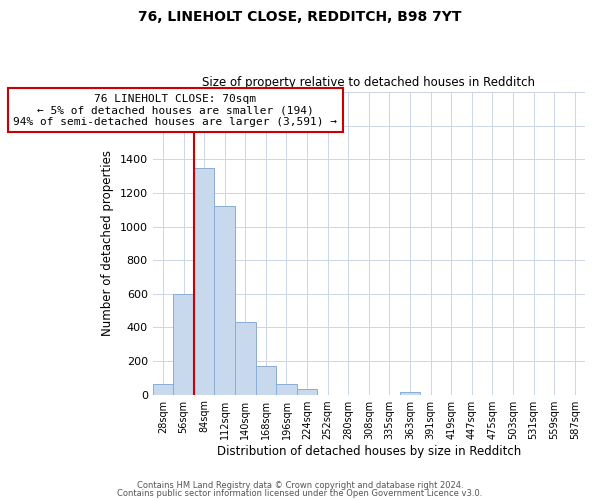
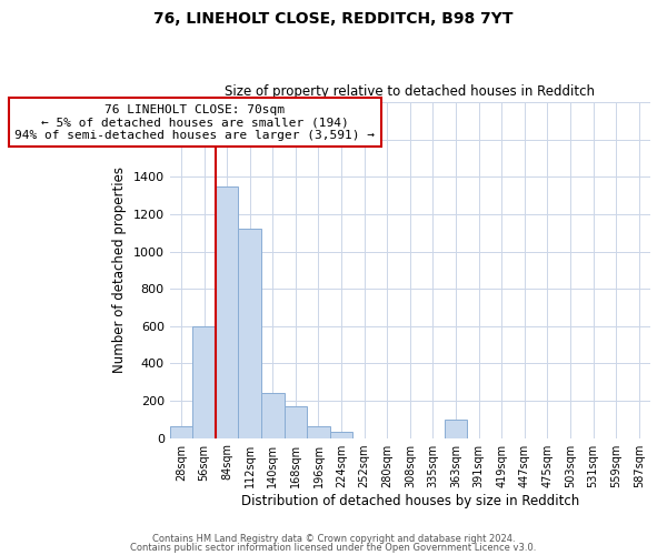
140sqm: 430 -> 240
363sqm: 20 -> 100
